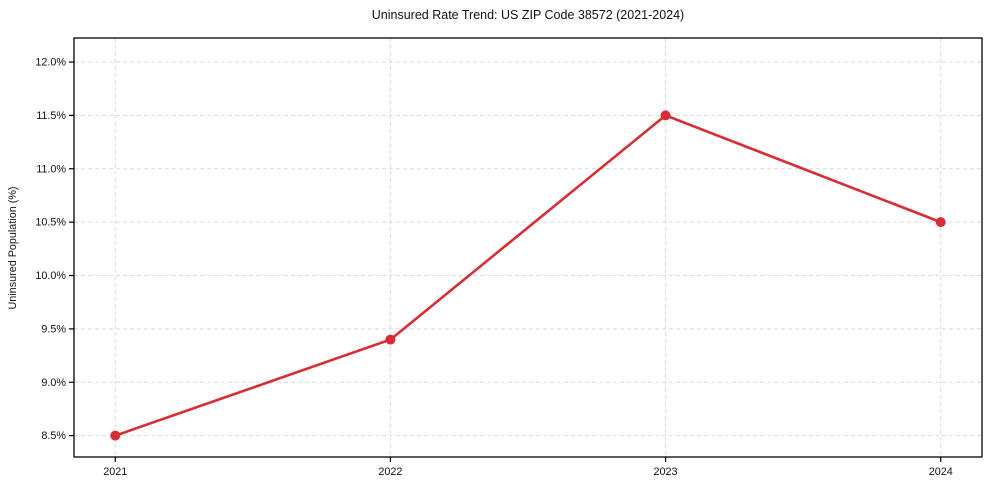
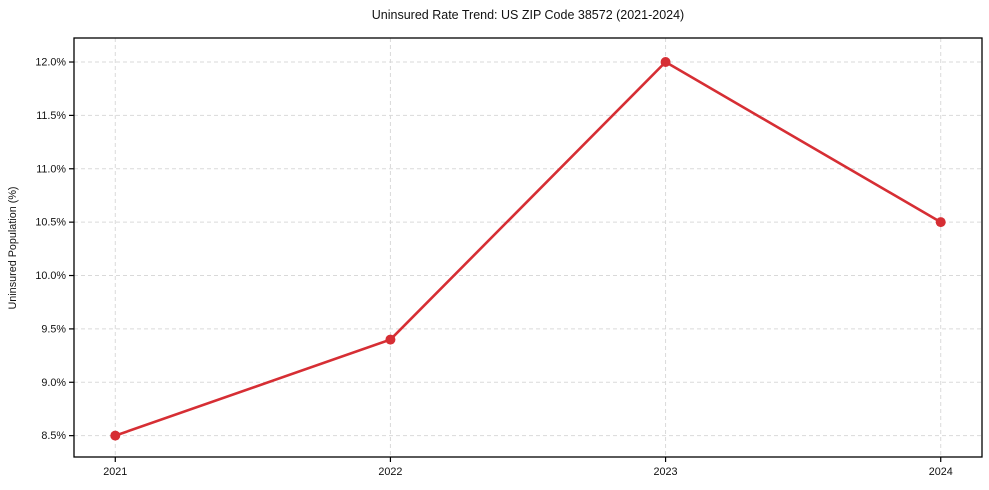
2023: 11.5% -> 12.0%
